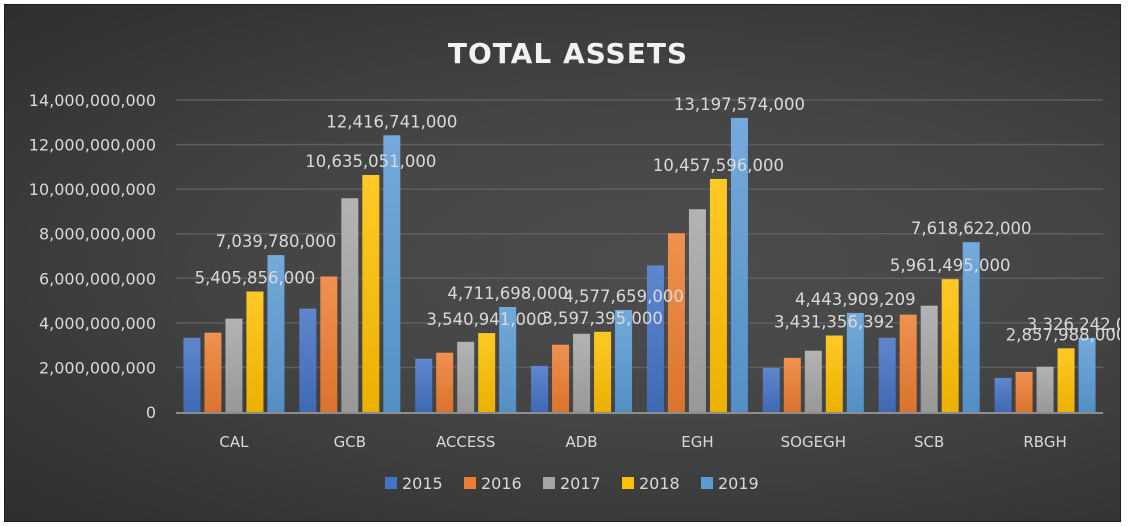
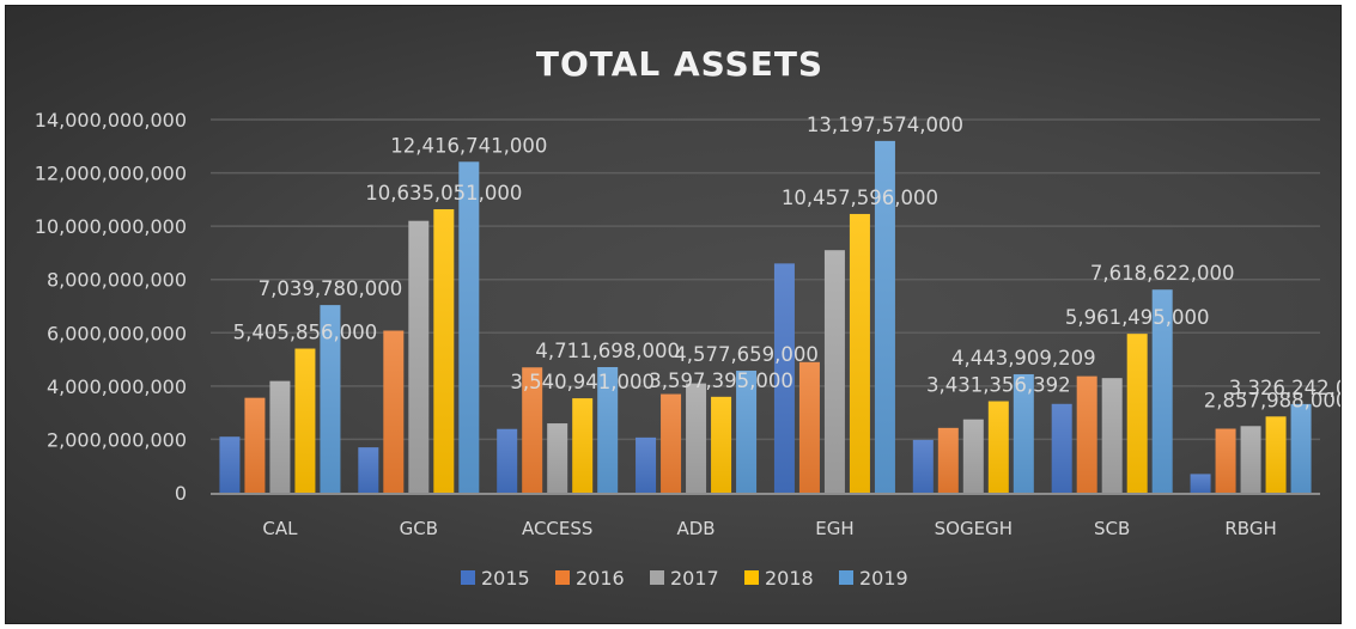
2015/CAL: 3300000000 -> 2100000000
2015/GCB: 4600000000 -> 1700000000
2017/GCB: 9600000000 -> 10200000000
2016/ACCESS: 2700000000 -> 4700000000
2017/ACCESS: 3200000000 -> 2600000000
2016/ADB: 3000000000 -> 3700000000
2017/ADB: 3500000000 -> 4100000000
2015/EGH: 6600000000 -> 8600000000
2016/EGH: 8000000000 -> 4900000000
2017/SCB: 4800000000 -> 4300000000
2015/RBGH: 1500000000 -> 700000000
2016/RBGH: 1800000000 -> 2400000000
2017/RBGH: 2000000000 -> 2500000000
